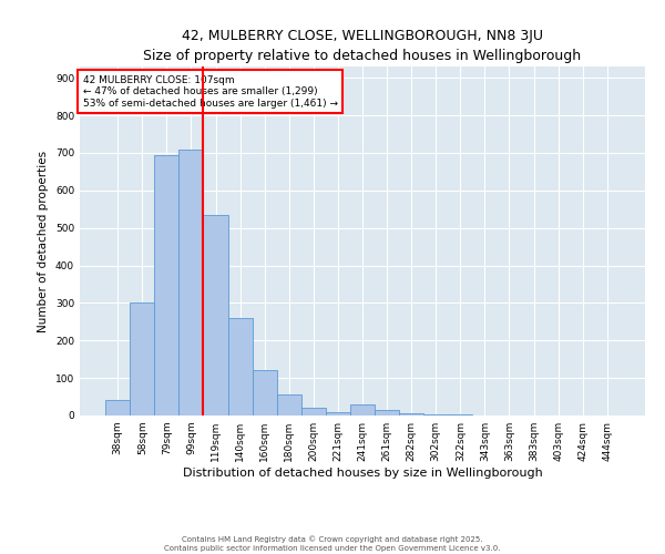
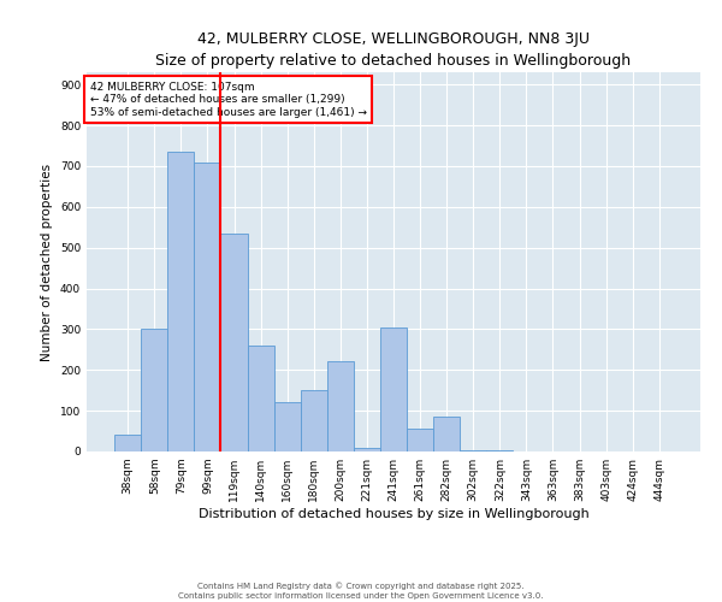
79sqm: 695 -> 735
180sqm: 55 -> 150
200sqm: 20 -> 220
241sqm: 30 -> 305
261sqm: 15 -> 55
282sqm: 5 -> 85
